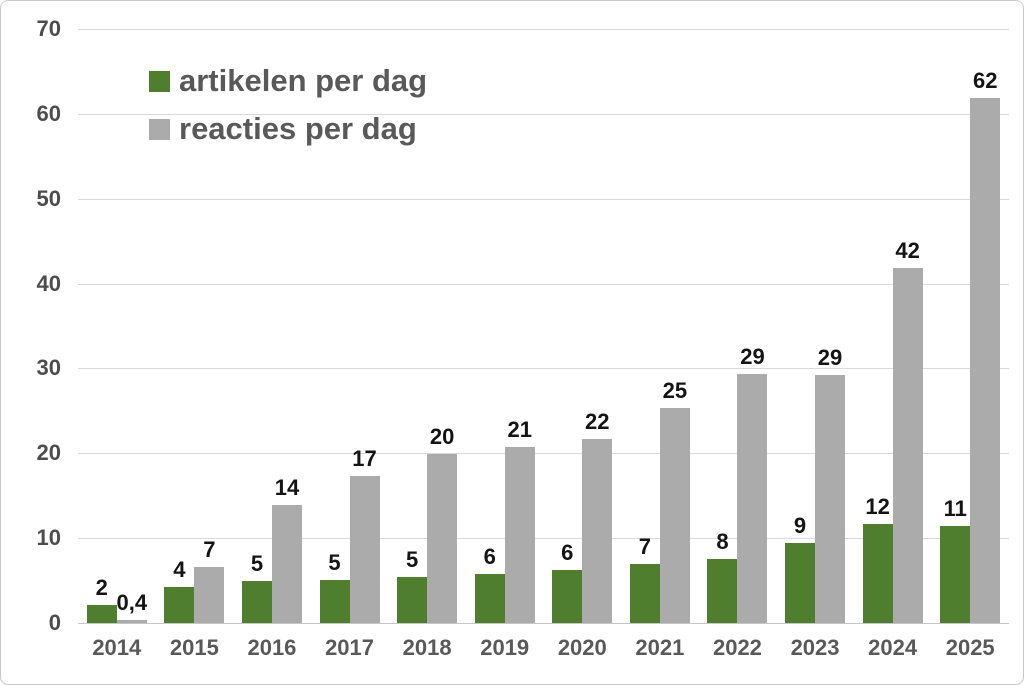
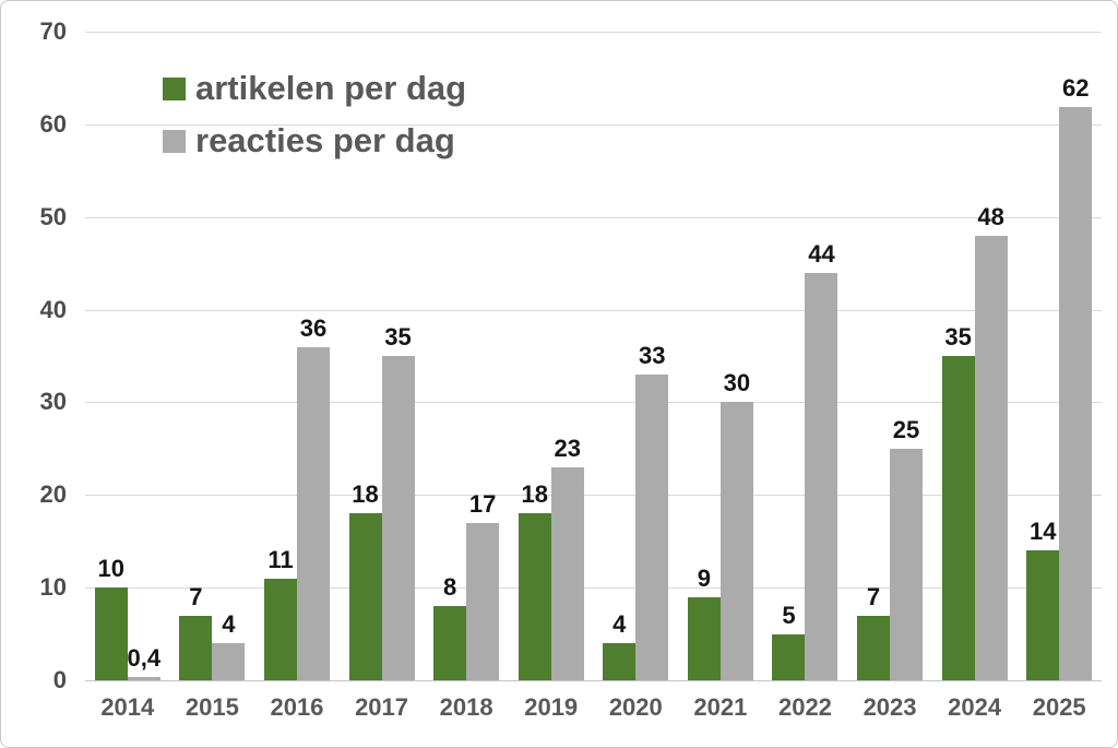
artikelen per dag/2014: 2 -> 10
artikelen per dag/2015: 4 -> 7
reacties per dag/2015: 7 -> 4
artikelen per dag/2016: 5 -> 11
reacties per dag/2016: 14 -> 36
artikelen per dag/2017: 5 -> 18
reacties per dag/2017: 17 -> 35
artikelen per dag/2018: 5 -> 8
reacties per dag/2018: 20 -> 17
artikelen per dag/2019: 6 -> 18
reacties per dag/2019: 21 -> 23
artikelen per dag/2020: 6 -> 4
reacties per dag/2020: 22 -> 33
artikelen per dag/2021: 7 -> 9
reacties per dag/2021: 25 -> 30
artikelen per dag/2022: 8 -> 5
reacties per dag/2022: 29 -> 44
artikelen per dag/2023: 9 -> 7
reacties per dag/2023: 29 -> 25
artikelen per dag/2024: 12 -> 35
reacties per dag/2024: 42 -> 48
artikelen per dag/2025: 11 -> 14
